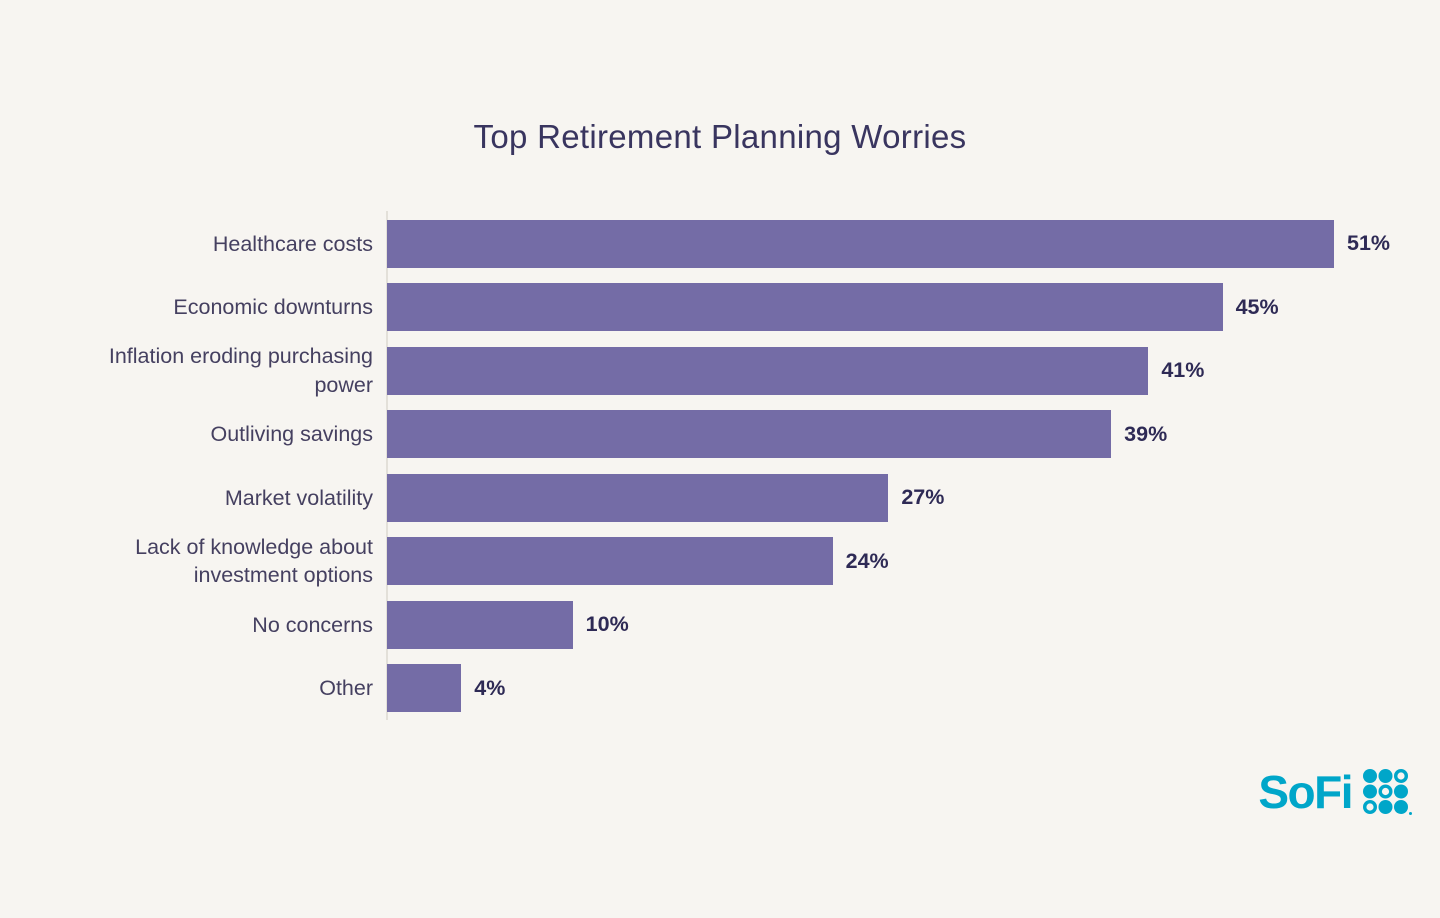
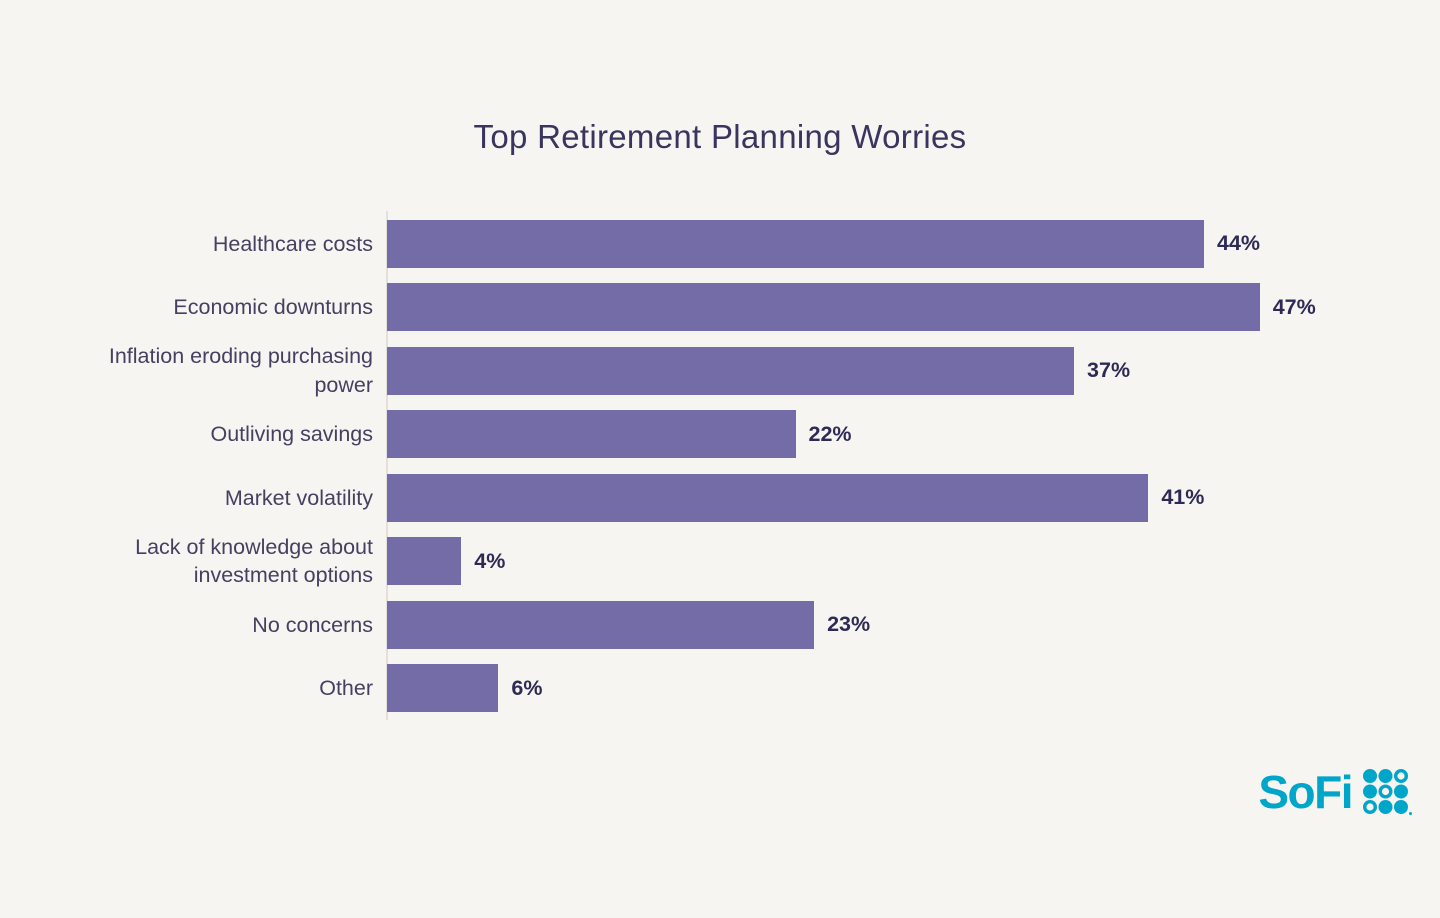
Healthcare costs: 51% -> 44%
Economic downturns: 45% -> 47%
Inflation eroding purchasing power: 41% -> 37%
Outliving savings: 39% -> 22%
Market volatility: 27% -> 41%
Lack of knowledge about investment options: 24% -> 4%
No concerns: 10% -> 23%
Other: 4% -> 6%
